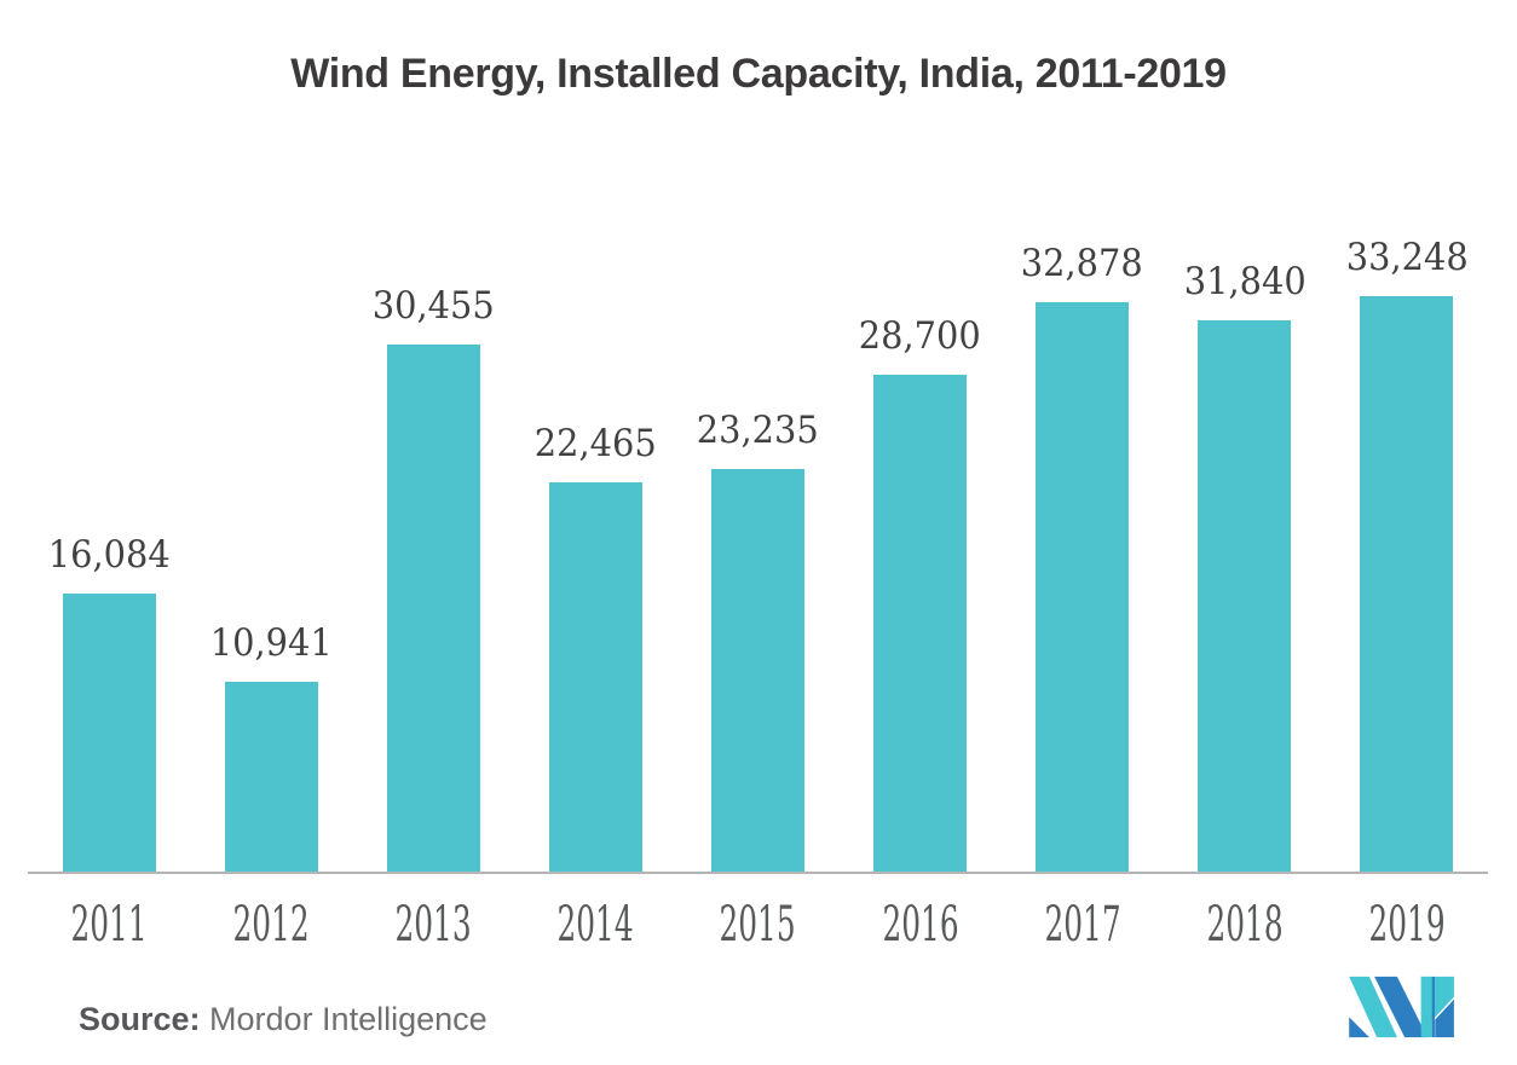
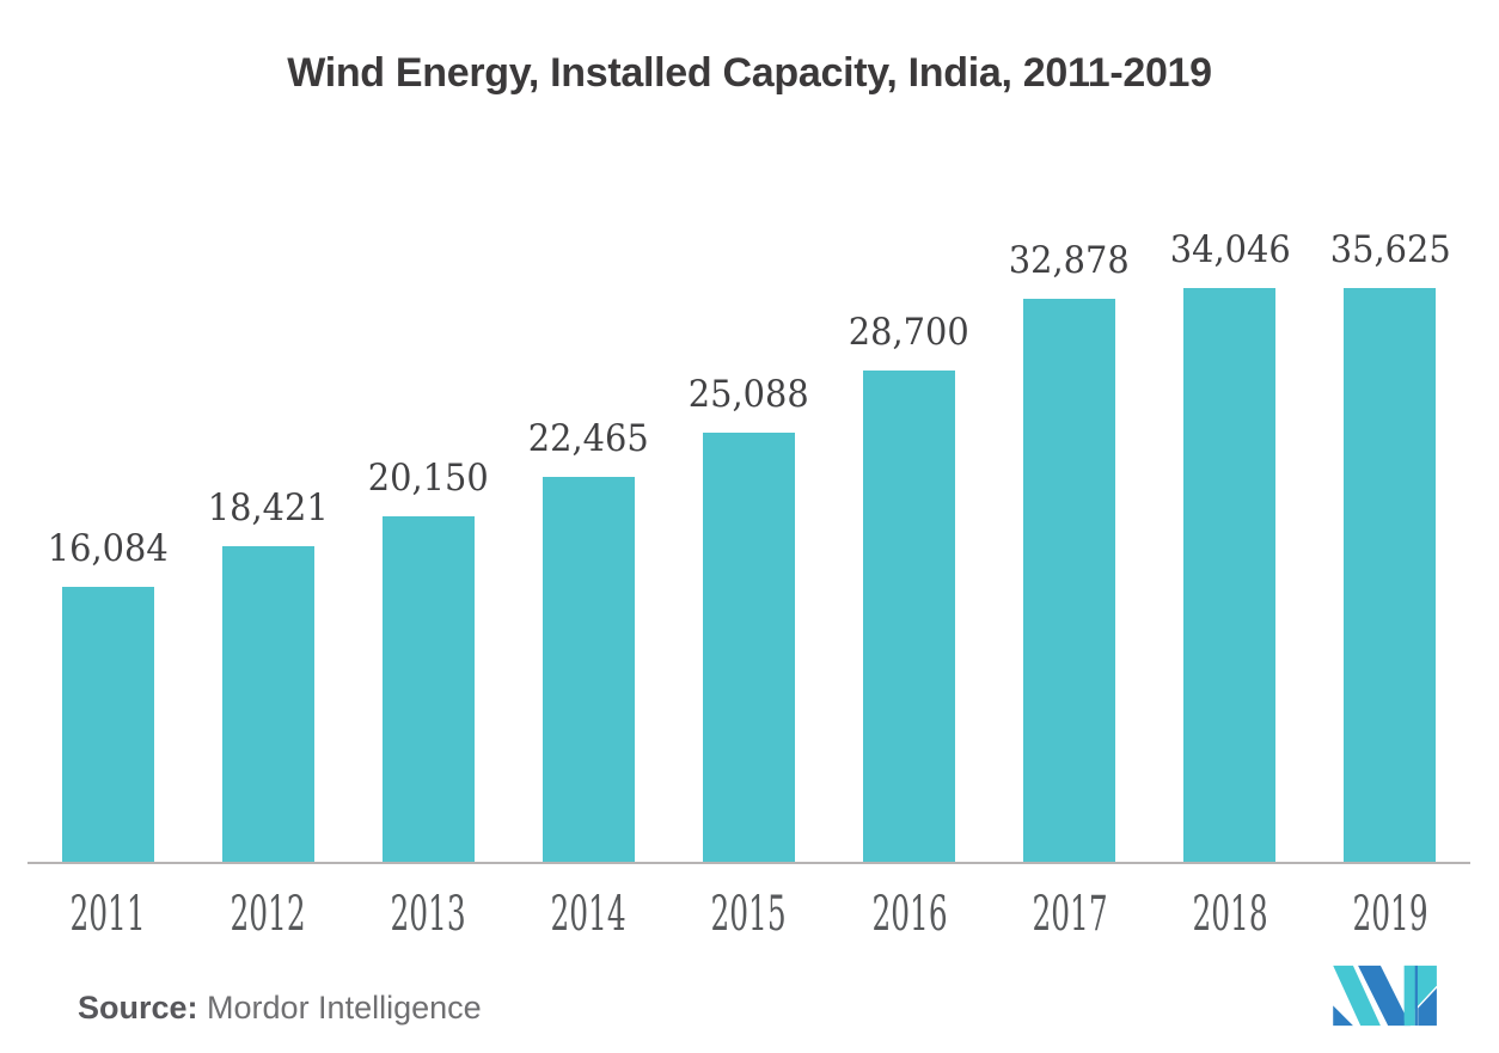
2012: 10,941 -> 18,421
2013: 30,455 -> 20,150
2015: 23,235 -> 25,088
2018: 31,840 -> 34,046
2019: 33,248 -> 35,625
